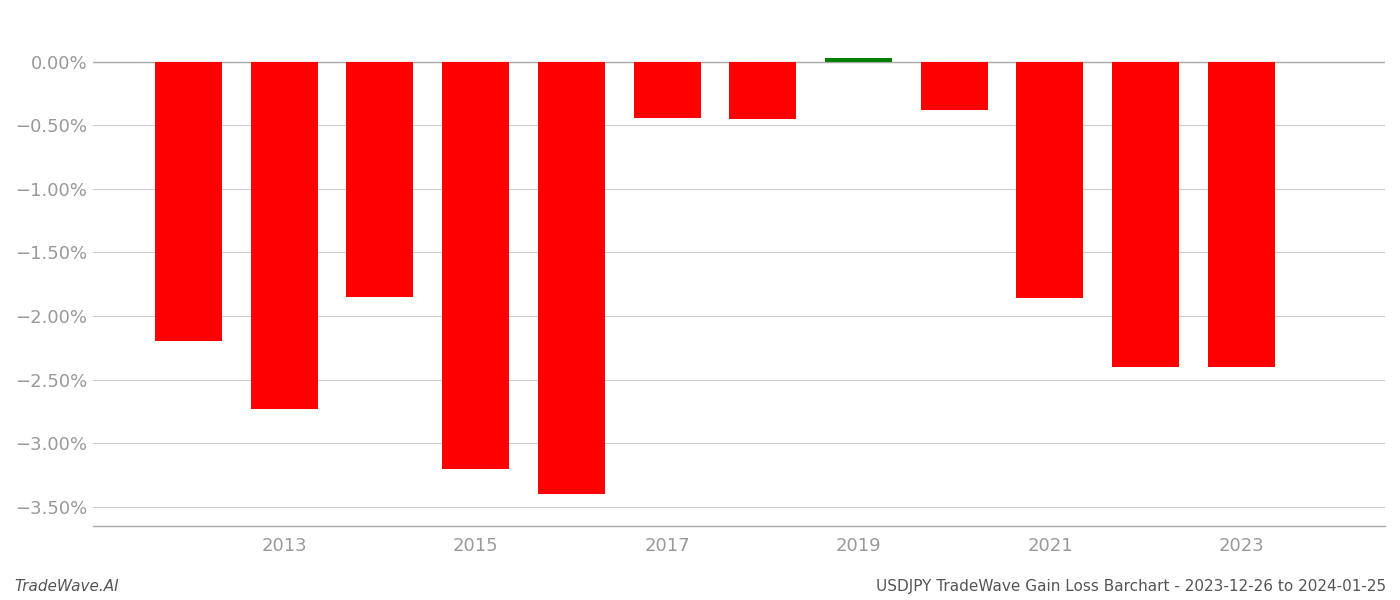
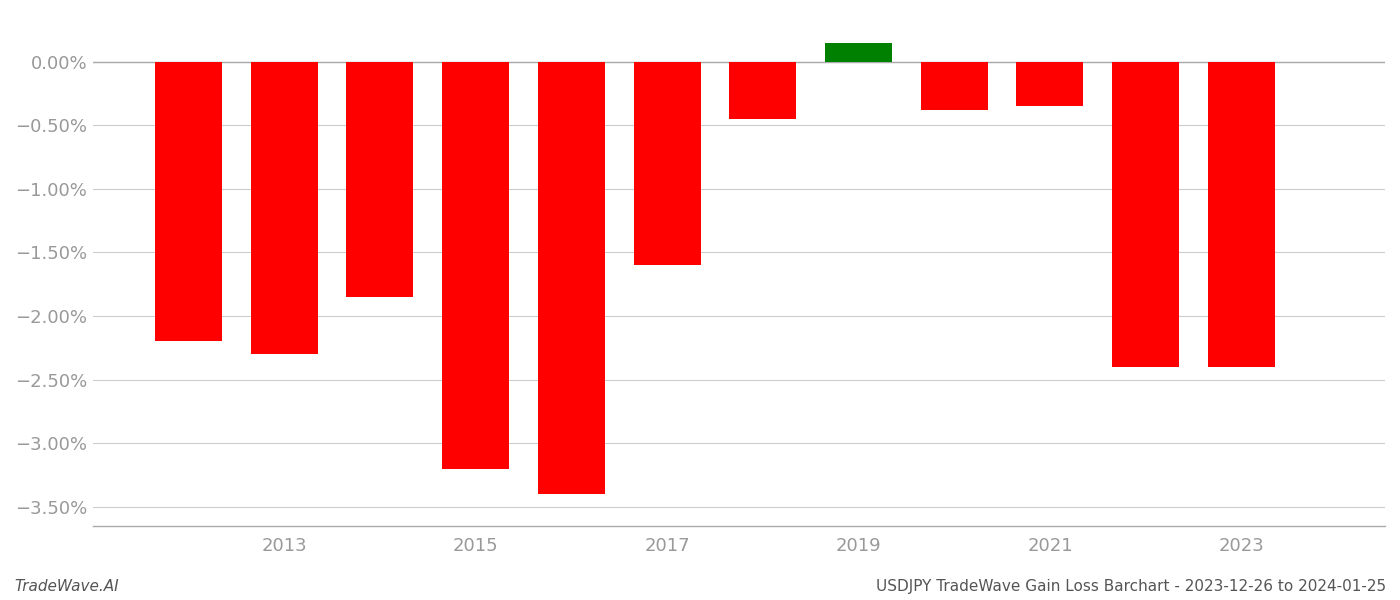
2013: -2.73% -> -2.30%
2017: -0.44% -> -1.60%
2019: 0.03% -> 0.15%
2021: -1.86% -> -0.35%
